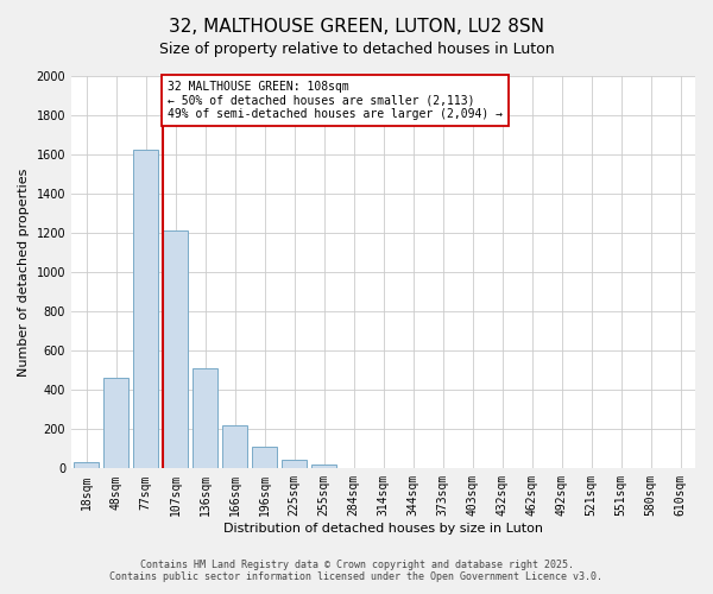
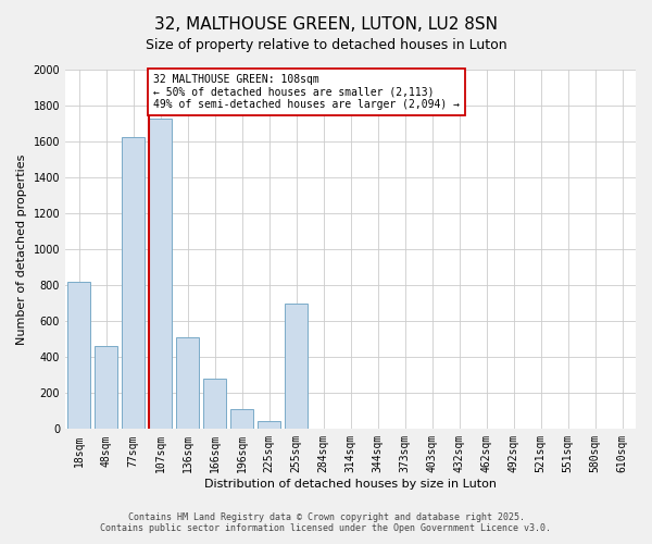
18sqm: 40 -> 820
107sqm: 1210 -> 1730
166sqm: 220 -> 280
255sqm: 20 -> 700
